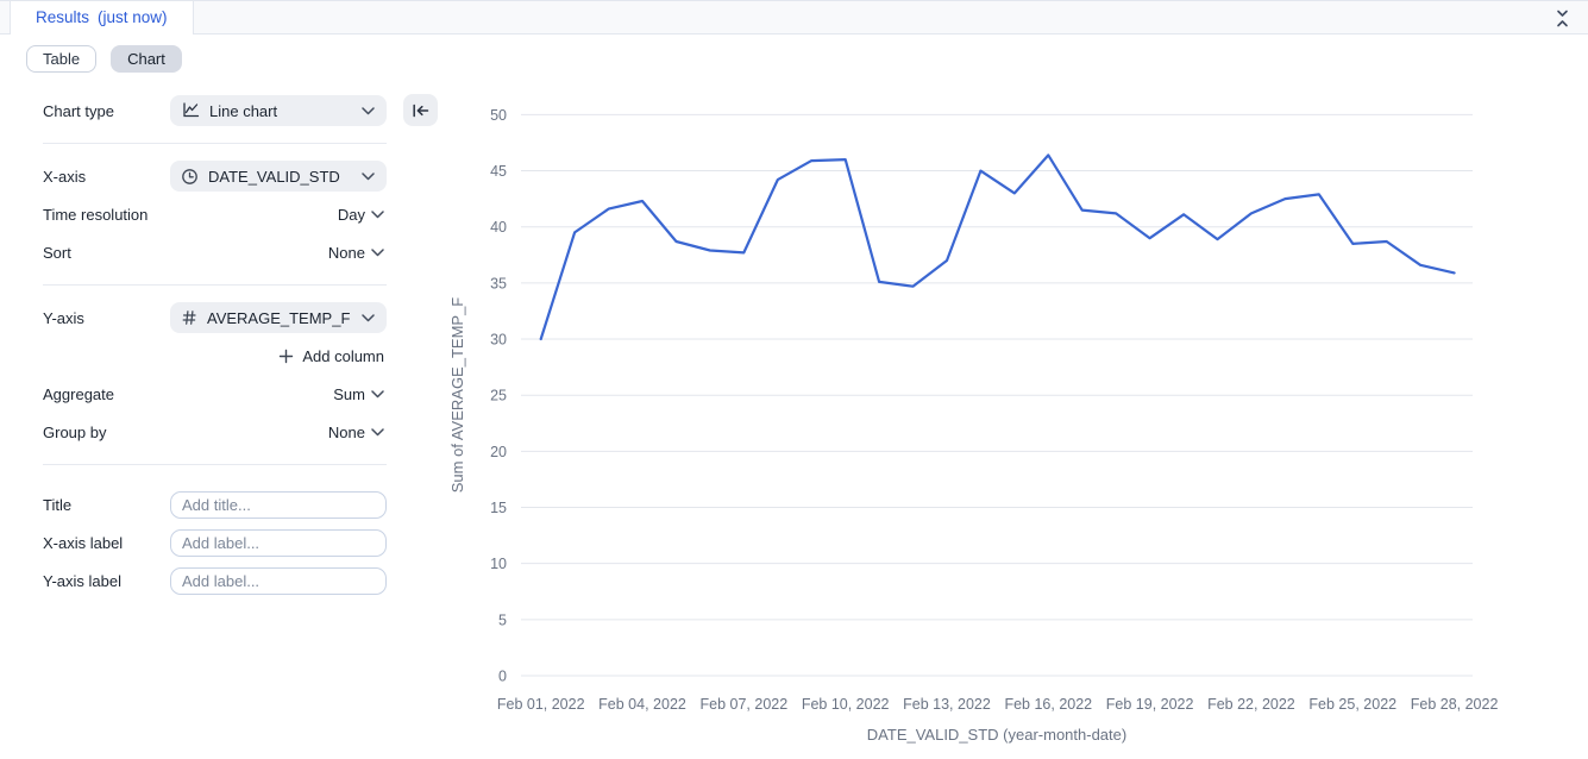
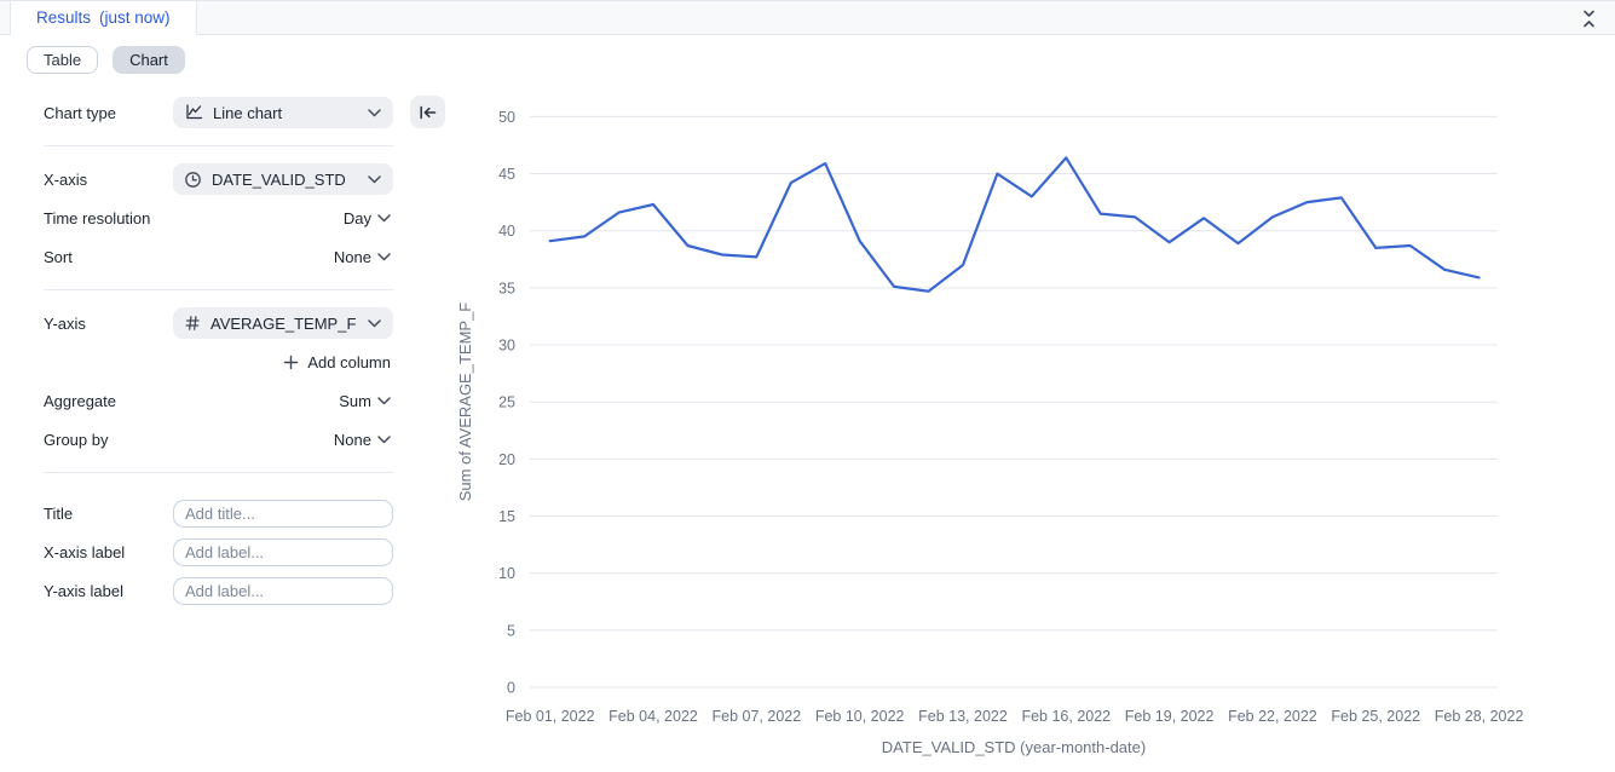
Feb 01, 2022: 30 -> 39
Feb 10, 2022: 46 -> 39
